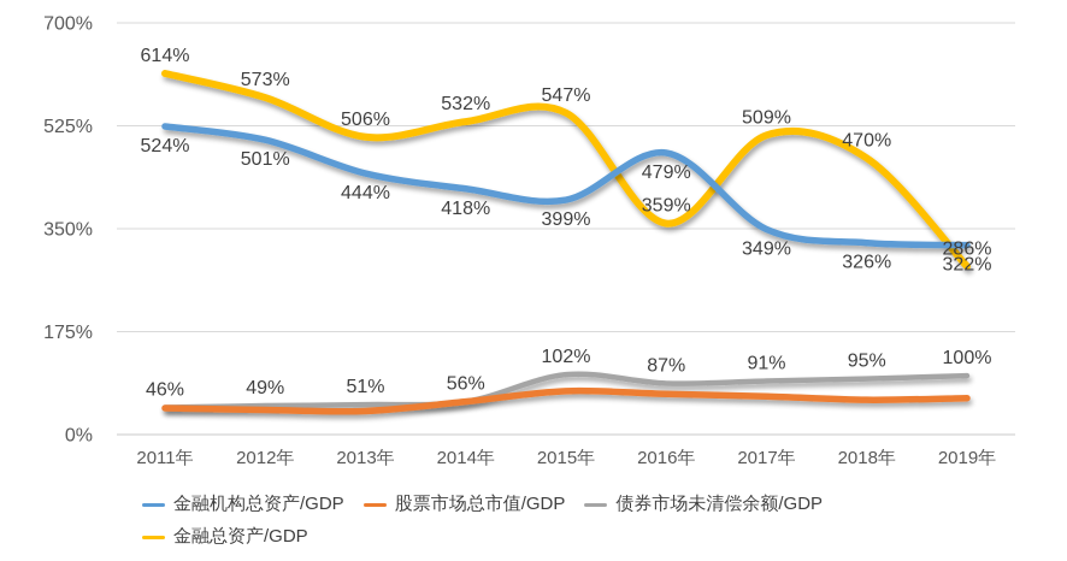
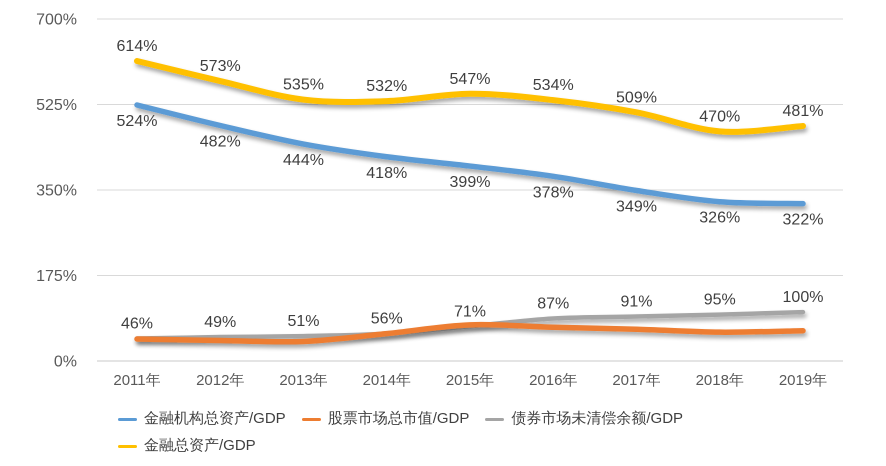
金融机构总资产/GDP/2012年: 501% -> 482%
金融总资产/GDP/2013年: 506% -> 535%
债券市场未清偿余额/GDP/2015年: 102% -> 71%
金融机构总资产/GDP/2016年: 479% -> 378%
金融总资产/GDP/2016年: 359% -> 534%
金融总资产/GDP/2019年: 286% -> 481%
